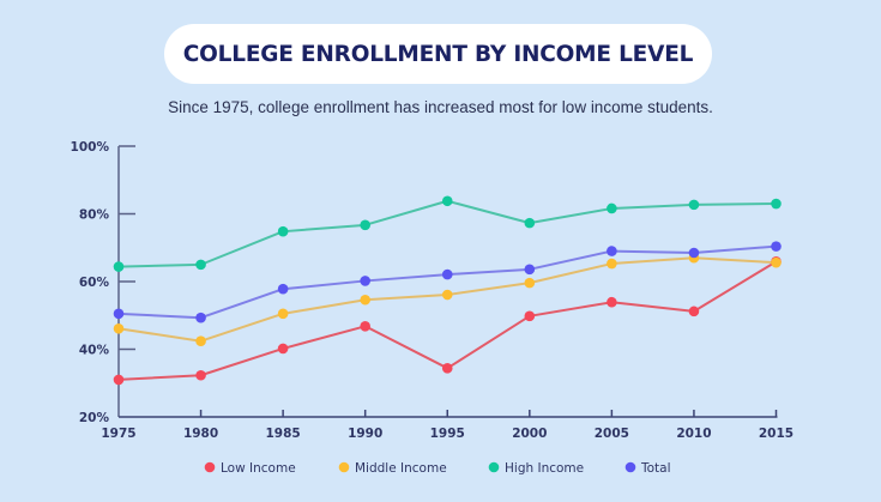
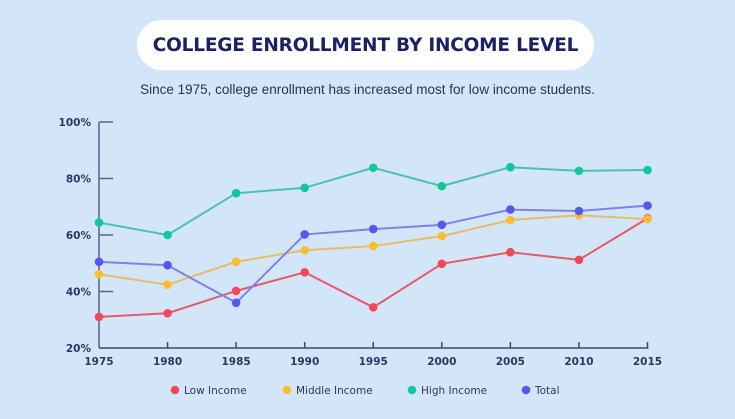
High Income/1980: 65% -> 60%
Total/1985: 58% -> 36%
High Income/2005: 82% -> 84%
